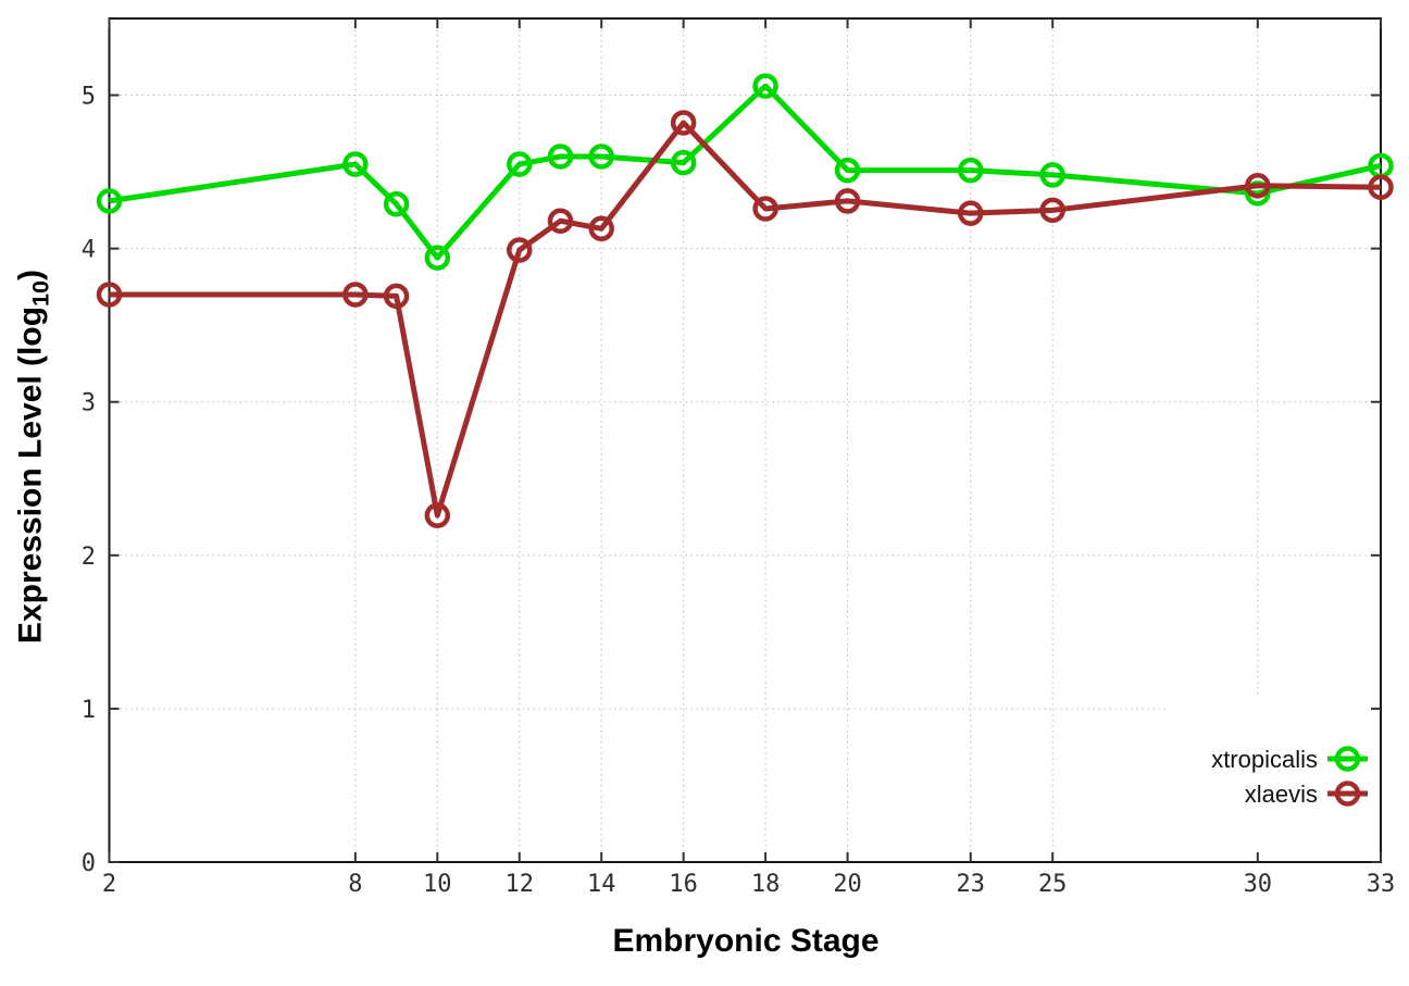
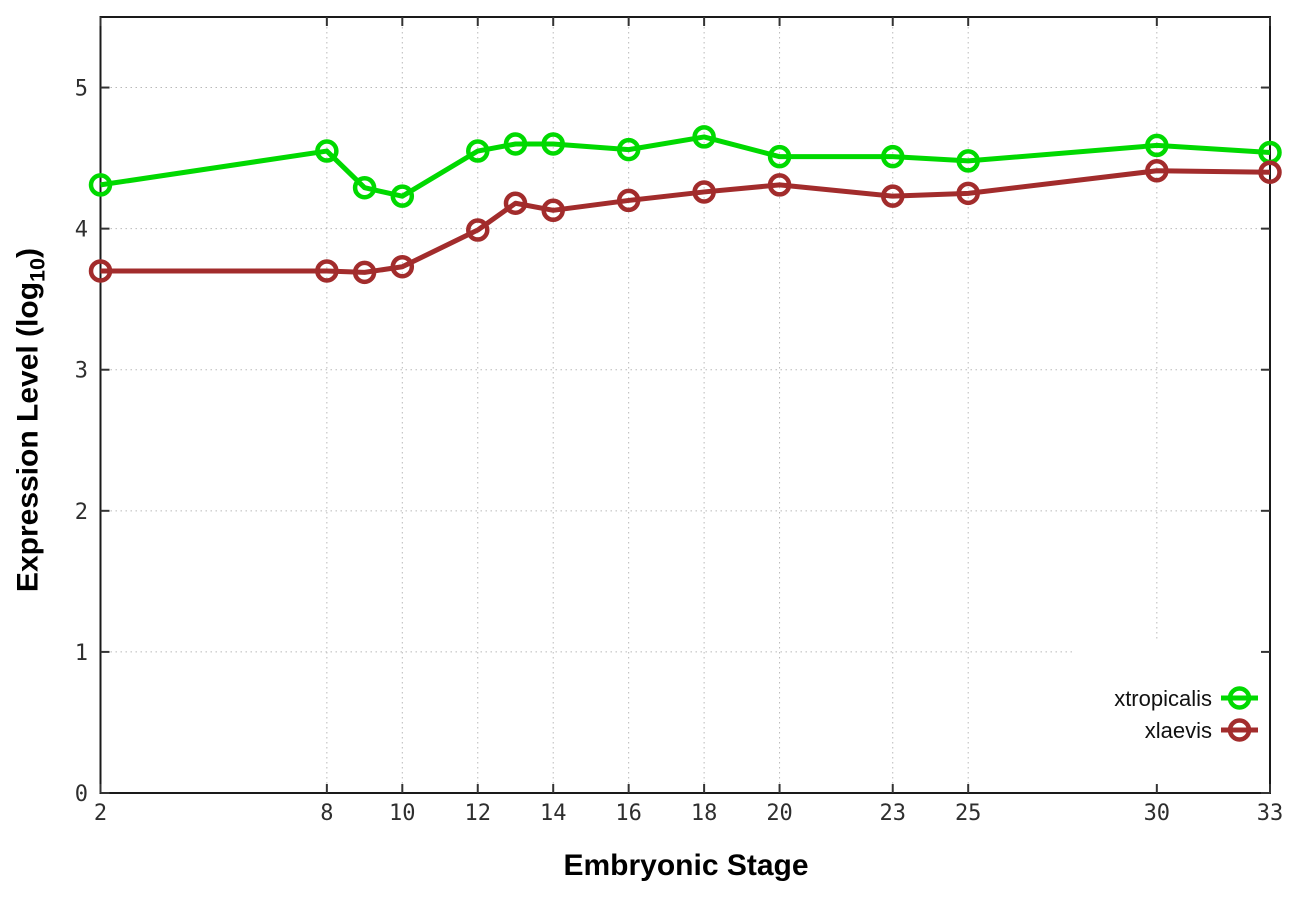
xtropicalis/10: 3.94 -> 4.23
xlaevis/10: 2.26 -> 3.73
xlaevis/16: 4.82 -> 4.20
xtropicalis/18: 5.06 -> 4.65
xtropicalis/30: 4.36 -> 4.59
